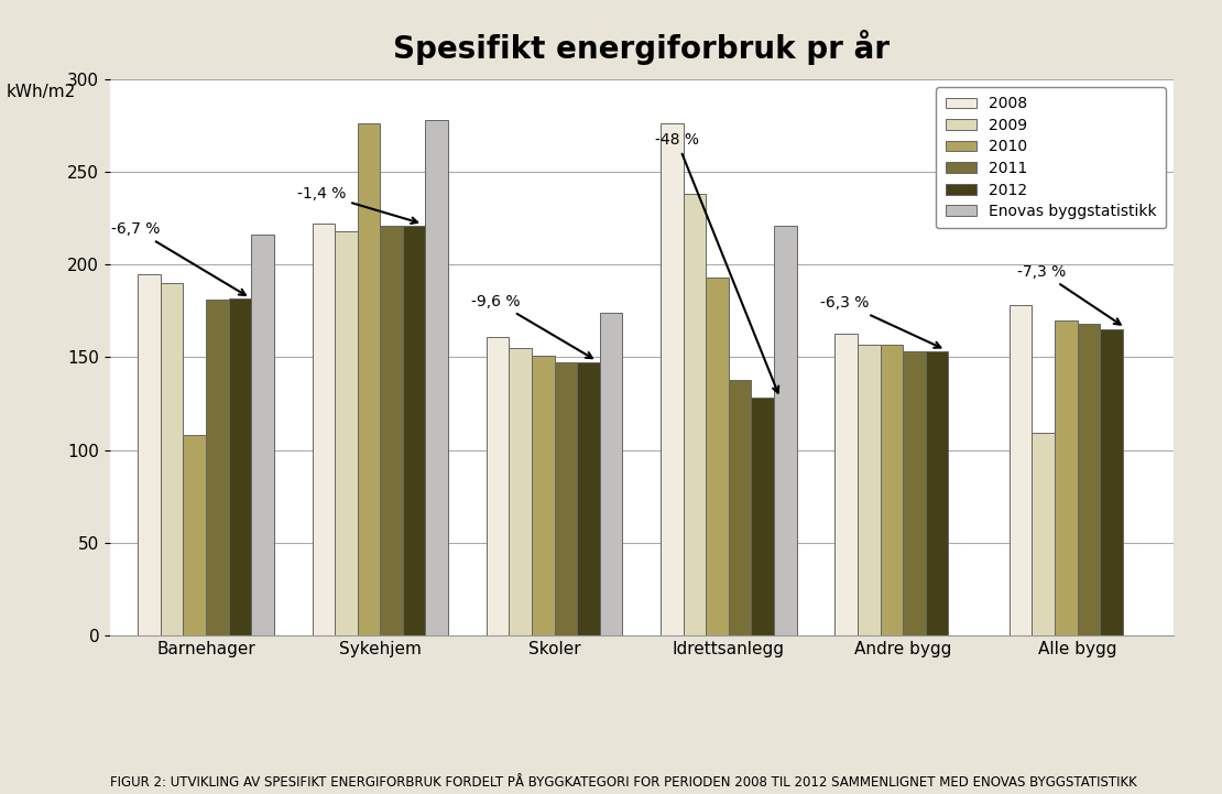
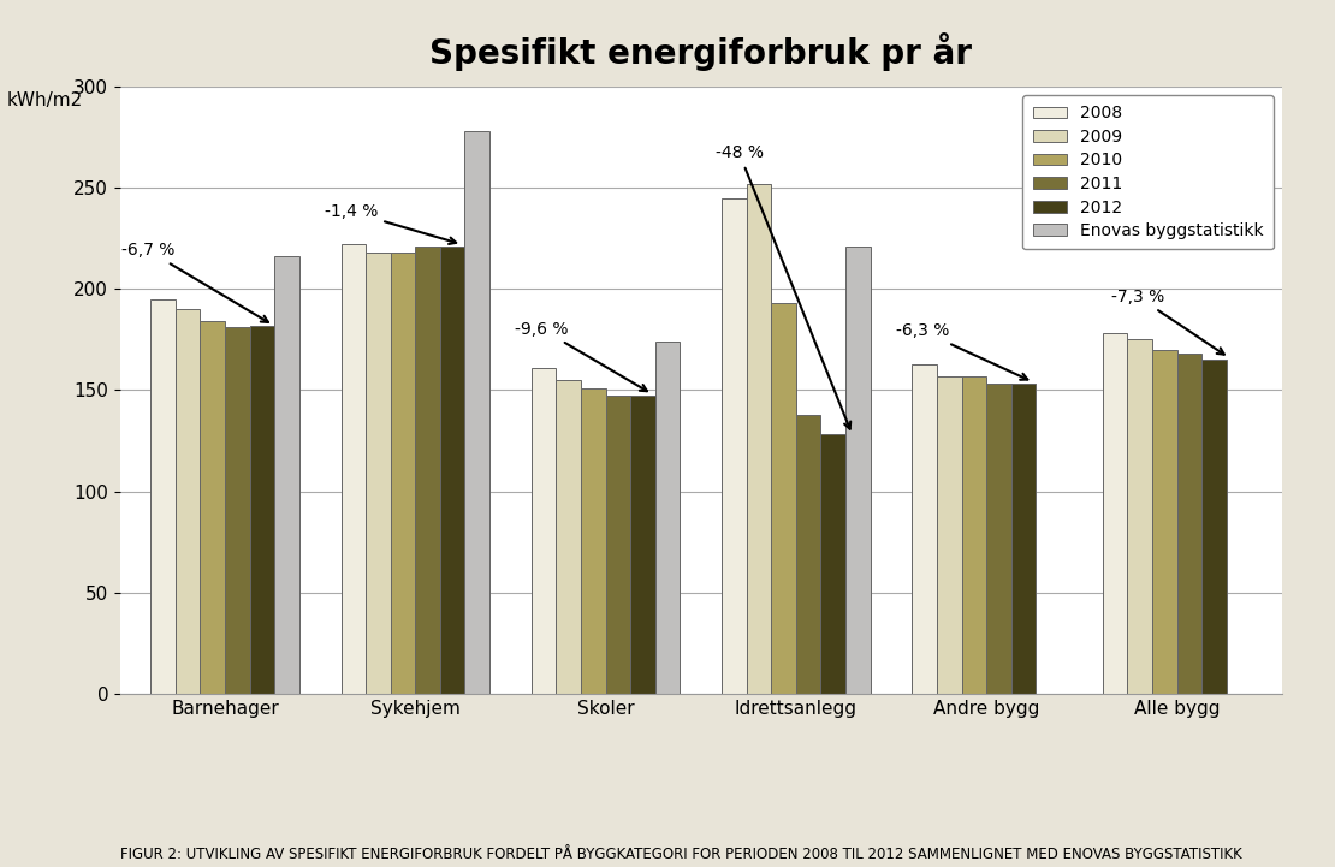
2010/Barnehager: 108 -> 184
2010/Sykehjem: 276 -> 218
2008/Idrettsanlegg: 276 -> 245
2009/Idrettsanlegg: 238 -> 252
2009/Alle bygg: 109 -> 175
